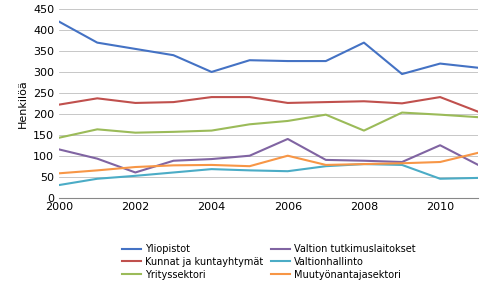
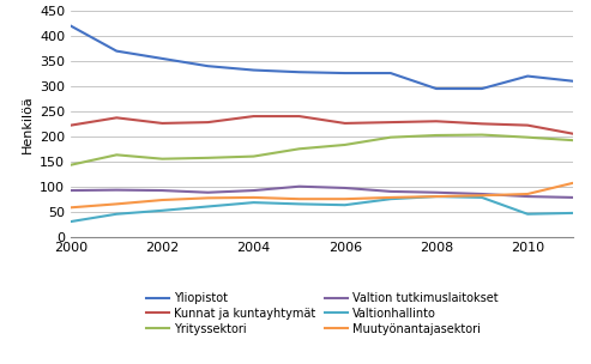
Valtion tutkimuslaitokset/2000: 115 -> 92
Valtion tutkimuslaitokset/2002: 60 -> 92
Yliopistot/2004: 300 -> 332
Valtion tutkimuslaitokset/2006: 140 -> 97
Muutyönantajasektori/2006: 100 -> 75
Yliopistot/2008: 370 -> 295
Yrityssektori/2008: 160 -> 202
Kunnat ja kuntayhtymät/2010: 240 -> 222
Valtion tutkimuslaitokset/2010: 125 -> 80
